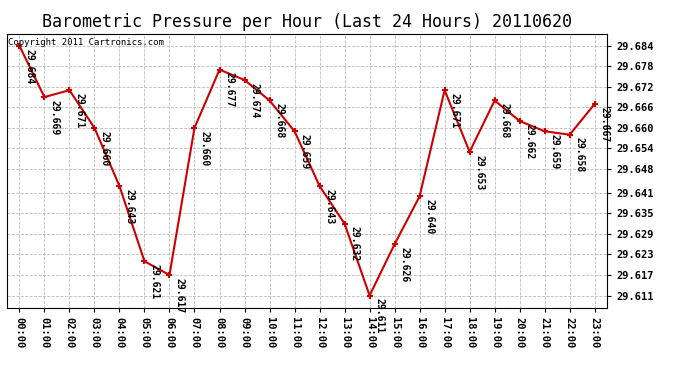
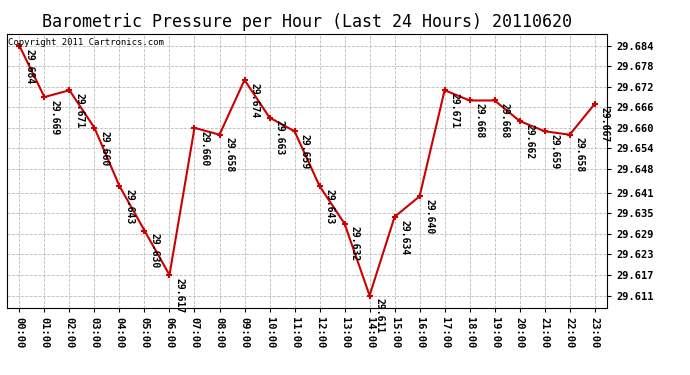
05:00: 29.621 -> 29.630
08:00: 29.677 -> 29.658
10:00: 29.668 -> 29.663
15:00: 29.626 -> 29.634
18:00: 29.653 -> 29.668
